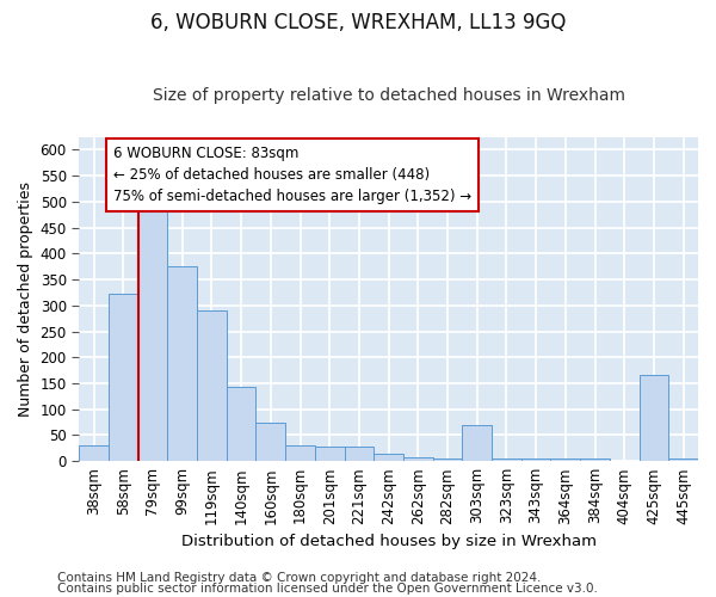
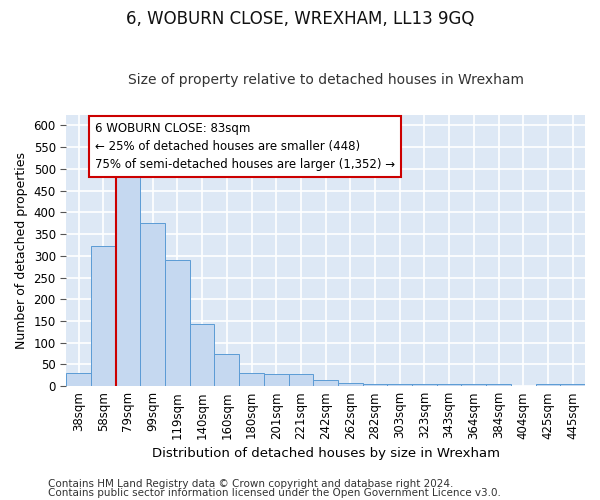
303sqm: 70 -> 5
425sqm: 165 -> 4
